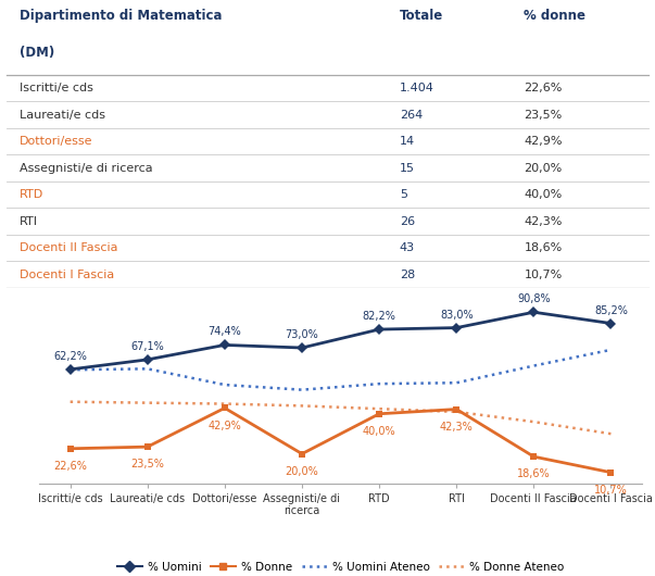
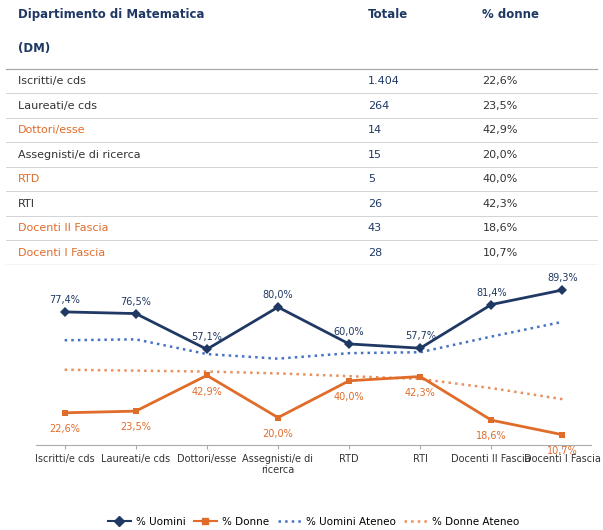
% Uomini/Iscritti/e cds: 62,2% -> 77,4%
% Uomini/Laureati/e cds: 67,1% -> 76,5%
% Uomini/Dottori/esse: 74,4% -> 57,1%
% Uomini/Assegnisti/e di ricerca: 73,0% -> 80,0%
% Uomini/RTD: 82,2% -> 60,0%
% Uomini/RTI: 83,0% -> 57,7%
% Uomini/Docenti II Fascia: 90,8% -> 81,4%
% Uomini/Docenti I Fascia: 85,2% -> 89,3%
